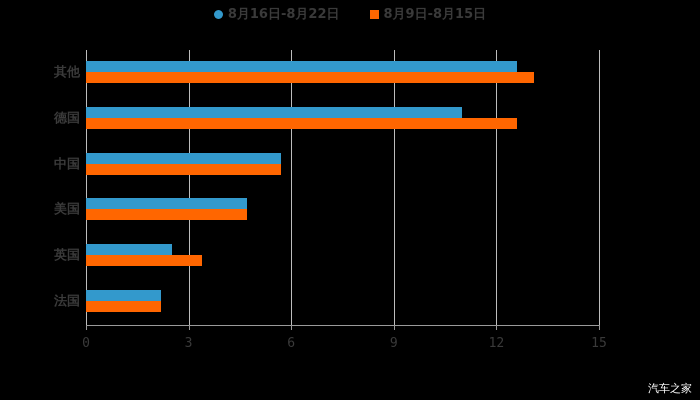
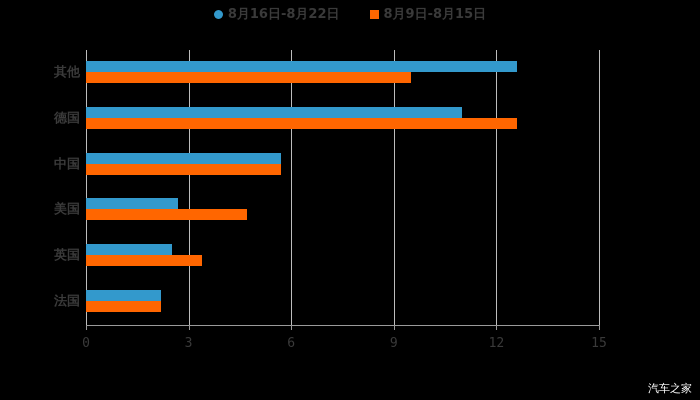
8月9日-8月15日/其他: 13.1 -> 9.5
8月16日-8月22日/美国: 4.7 -> 2.7
